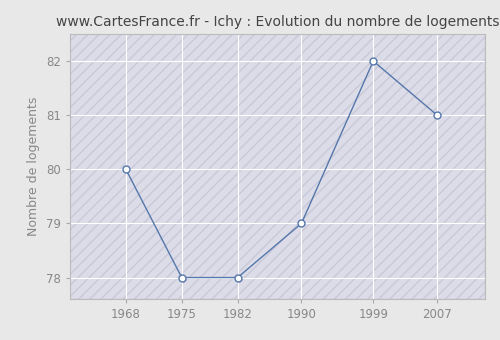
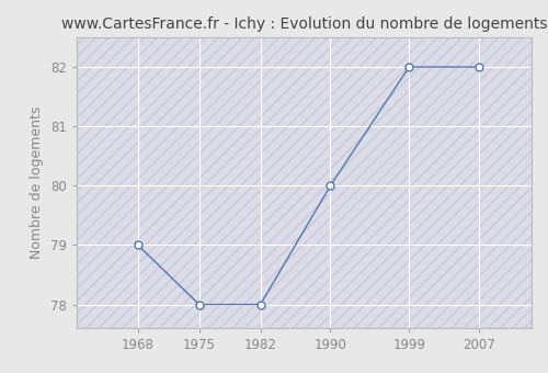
1968: 80 -> 79
1990: 79 -> 80
2007: 81 -> 82
